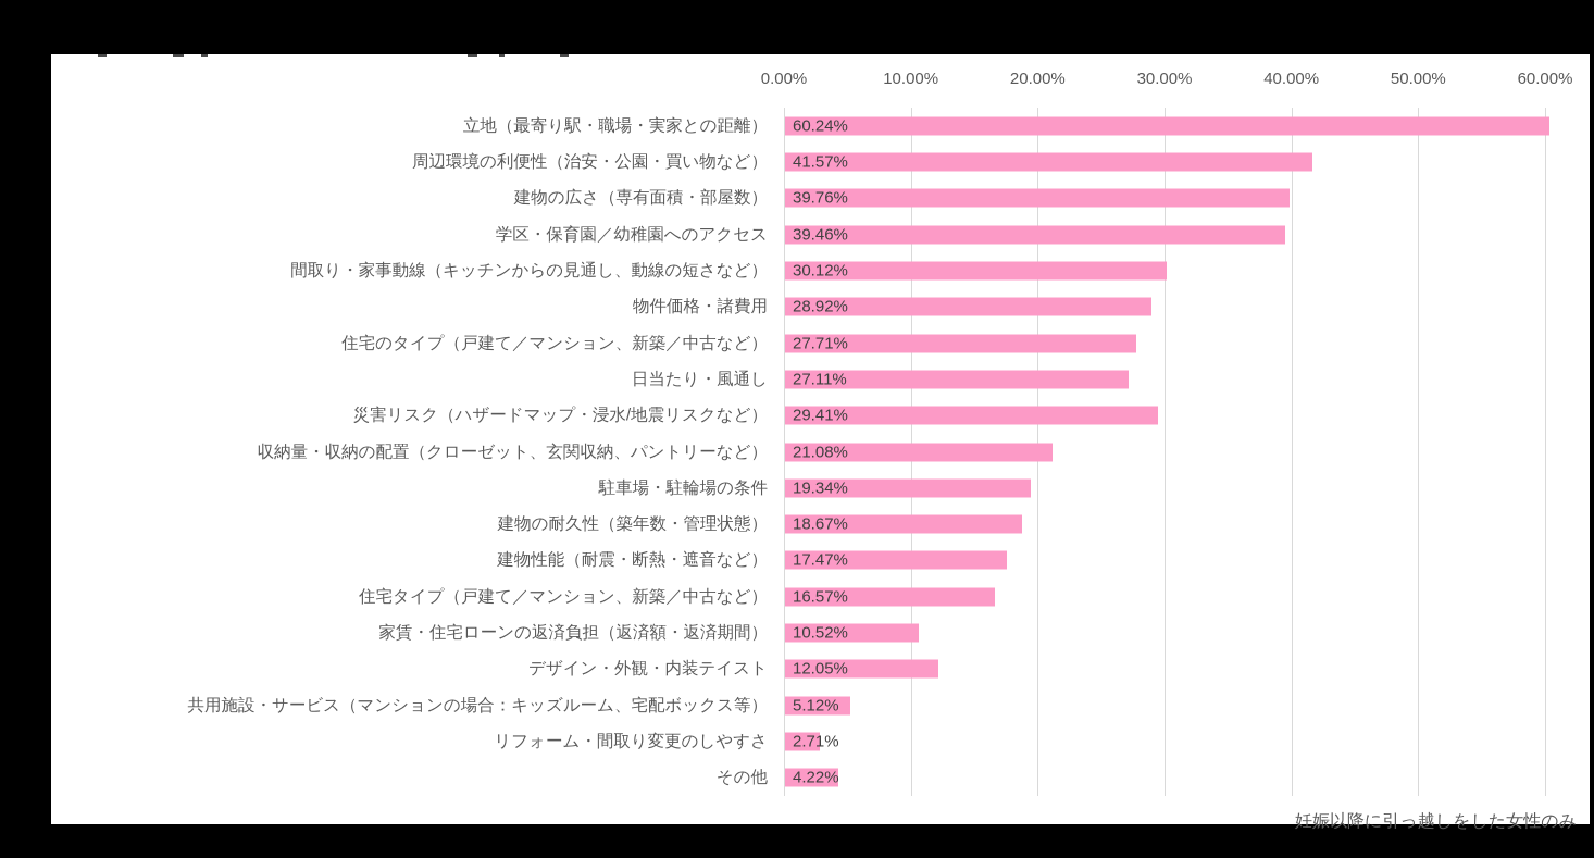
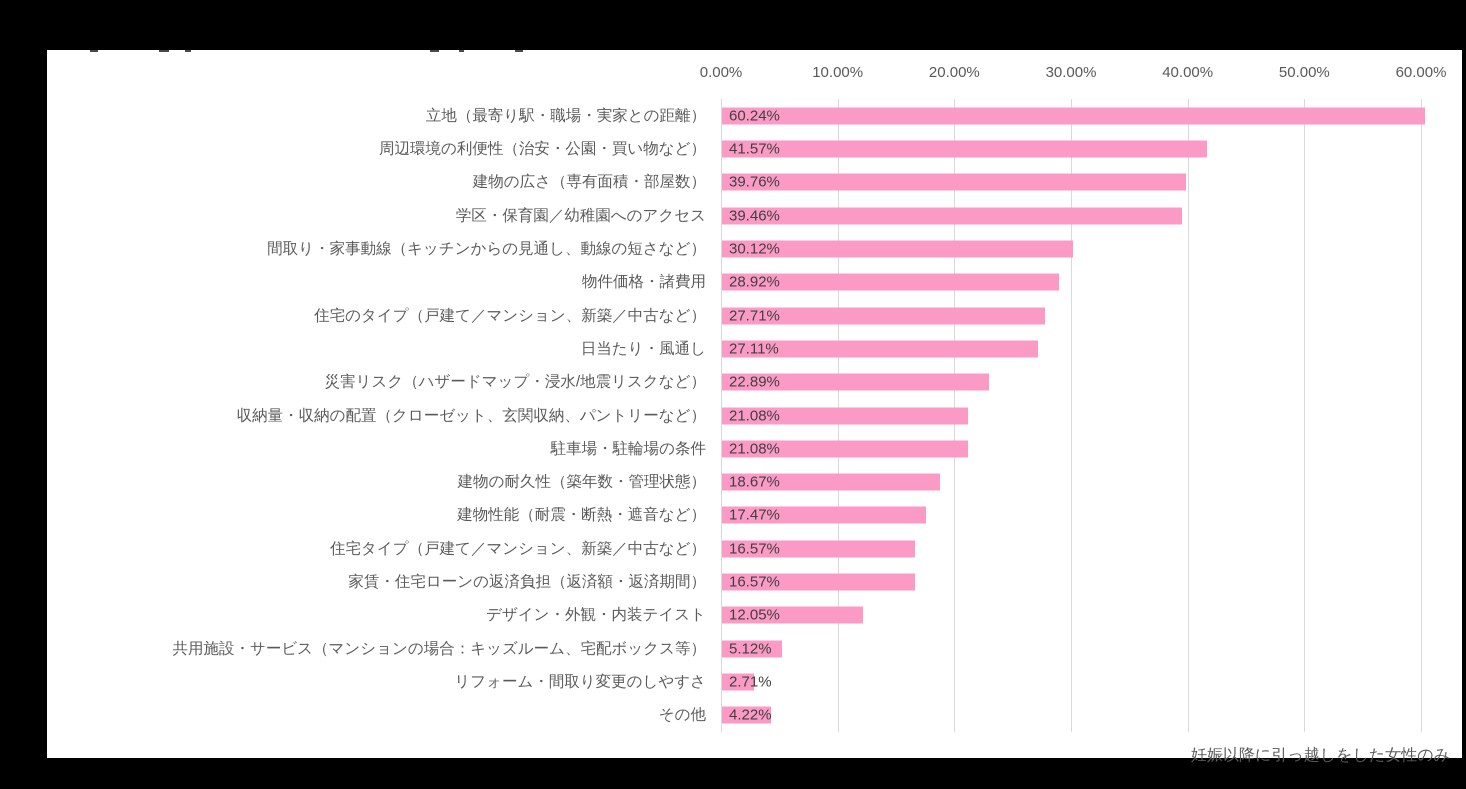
災害リスク（ハザードマップ・浸水/地震リスクなど）: 29.41% -> 22.89%
駐車場・駐輪場の条件: 19.34% -> 21.08%
家賃・住宅ローンの返済負担（返済額・返済期間）: 10.52% -> 16.57%
